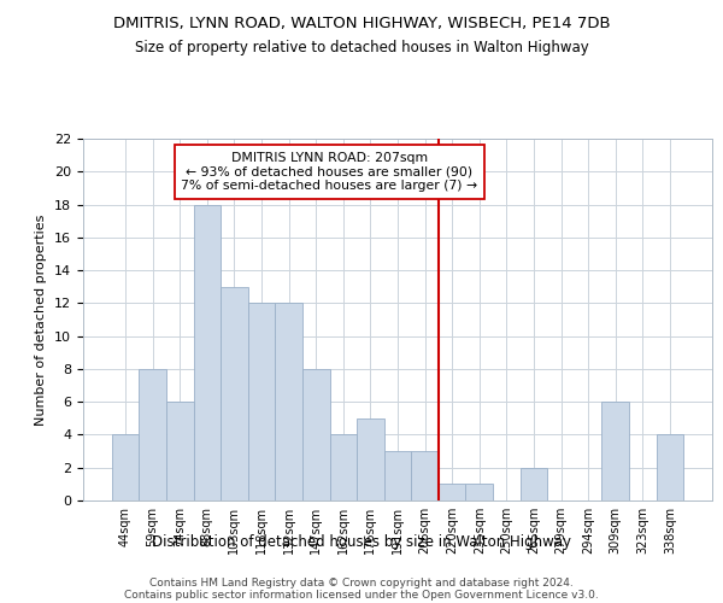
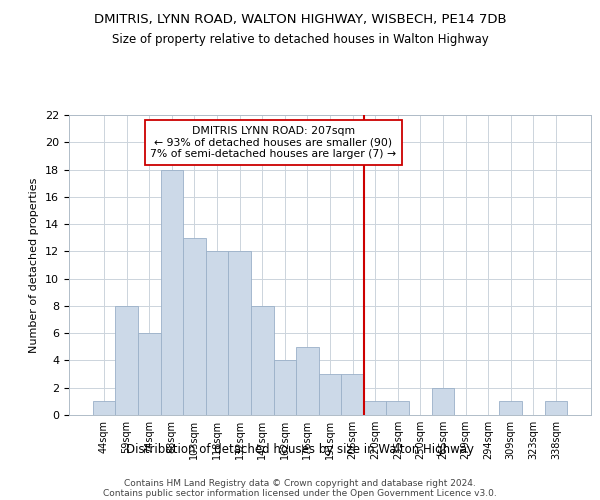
44sqm: 4 -> 1
309sqm: 6 -> 1
338sqm: 4 -> 1
